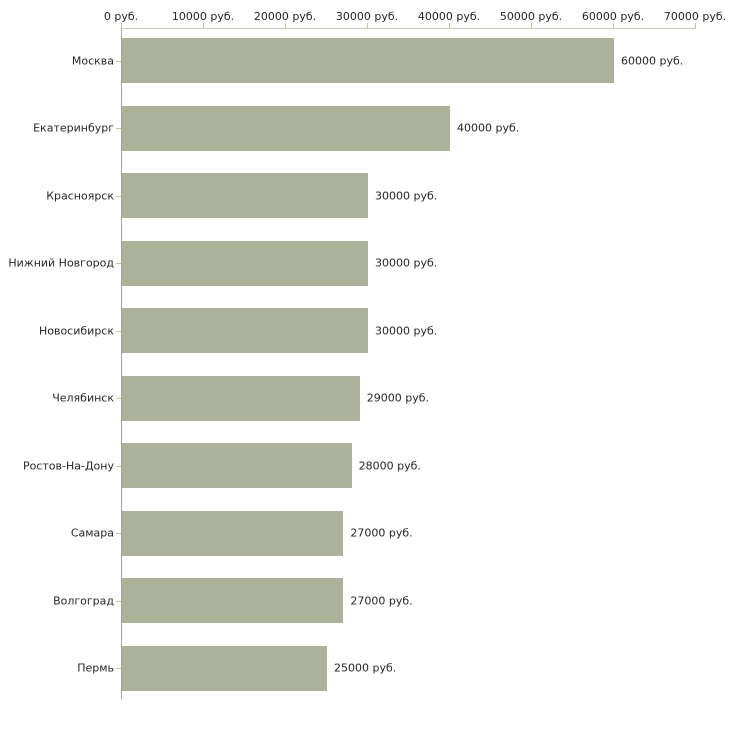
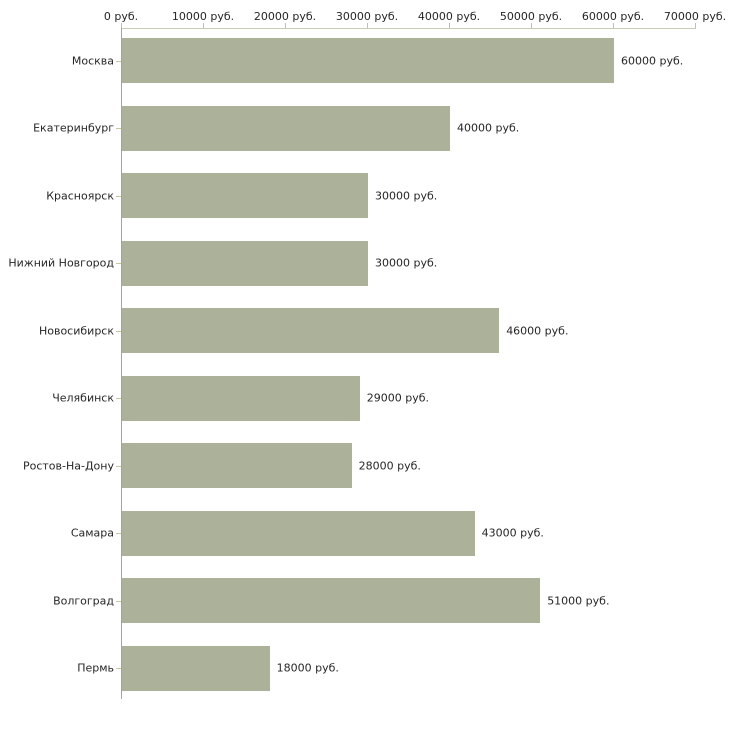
Новосибирск: 30000 -> 46000
Самара: 27000 -> 43000
Волгоград: 27000 -> 51000
Пермь: 25000 -> 18000
